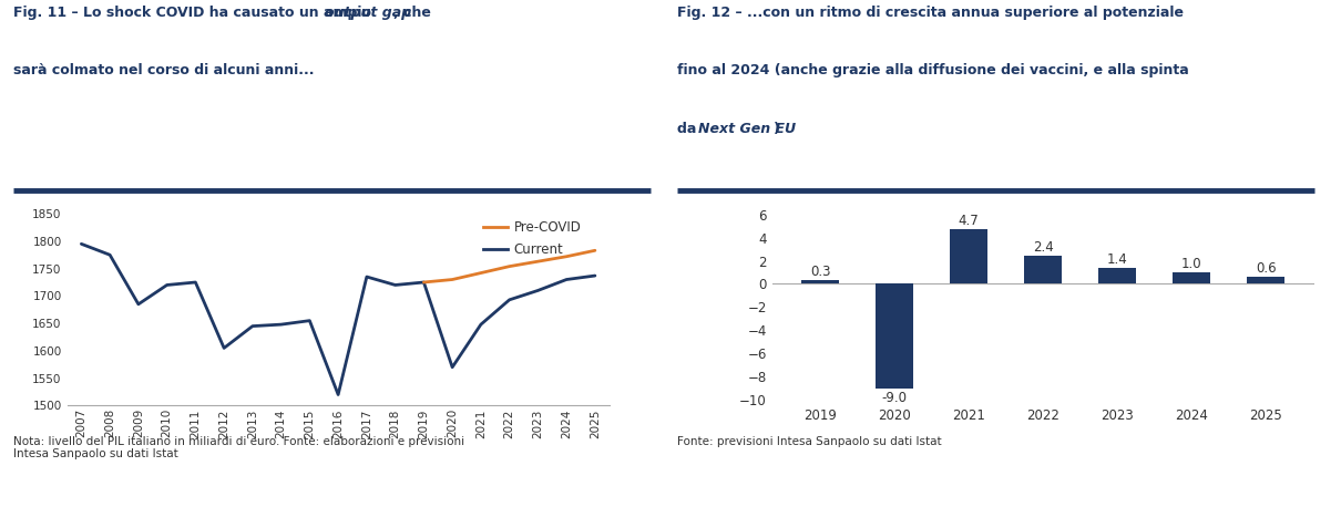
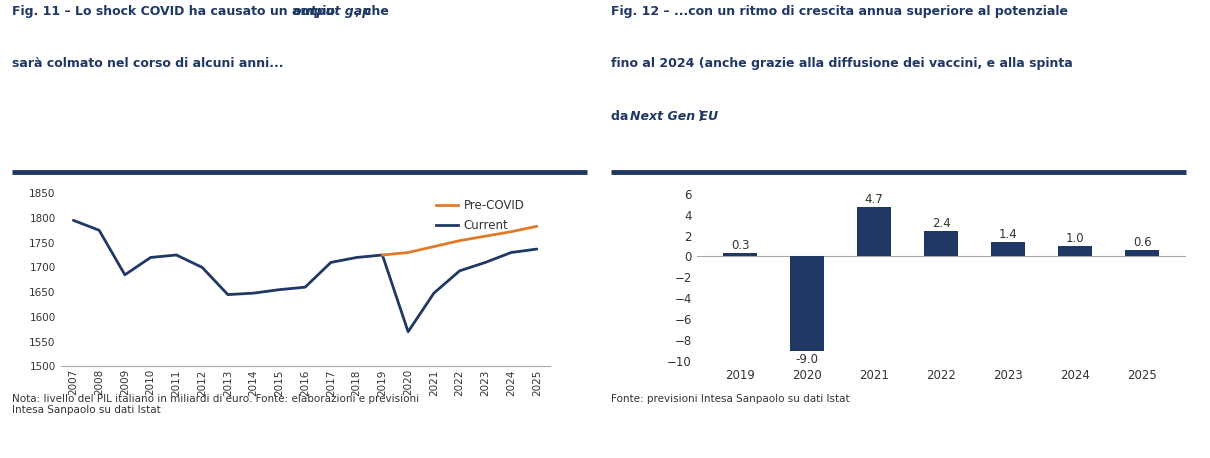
Current/2012: 1605 -> 1700
Current/2016: 1520 -> 1660
Current/2017: 1735 -> 1710
